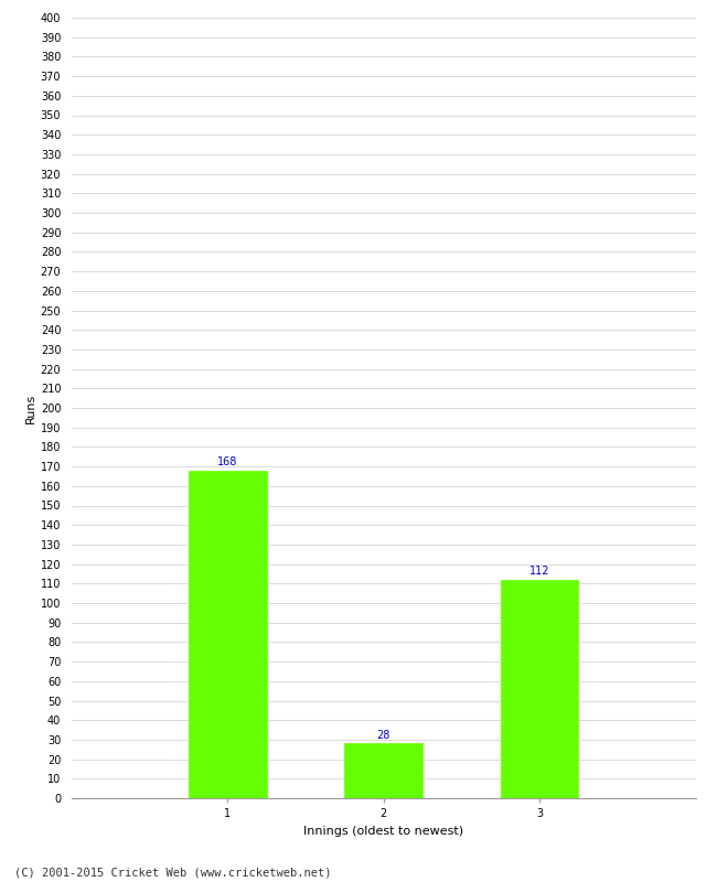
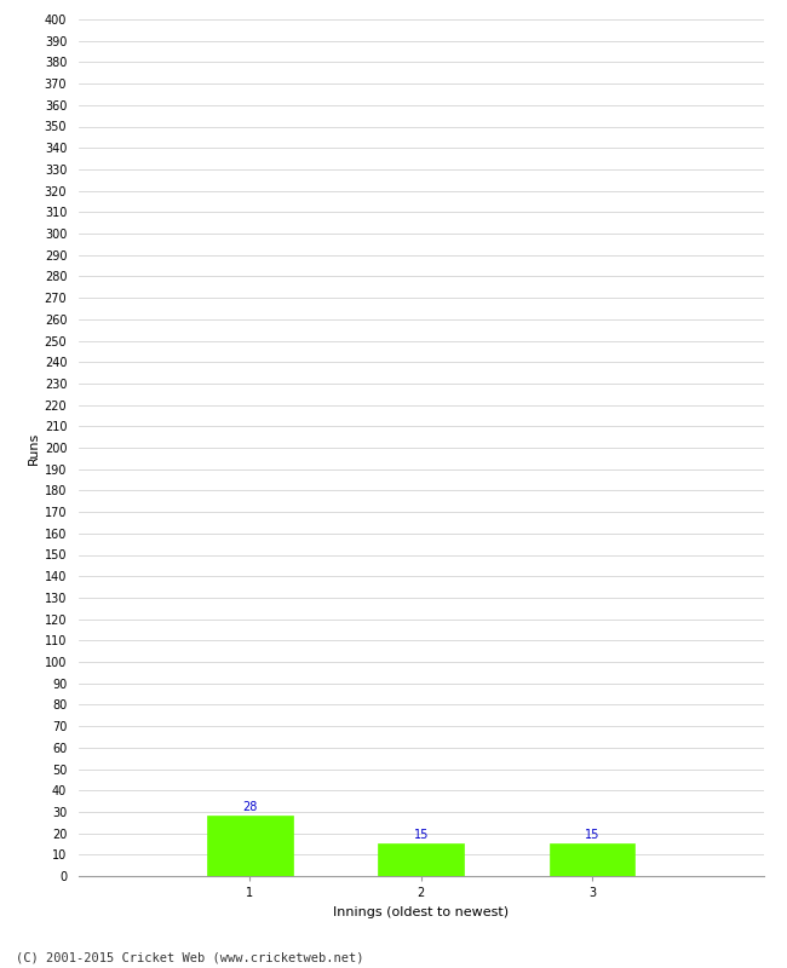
1: 168 -> 28
2: 28 -> 15
3: 112 -> 15
